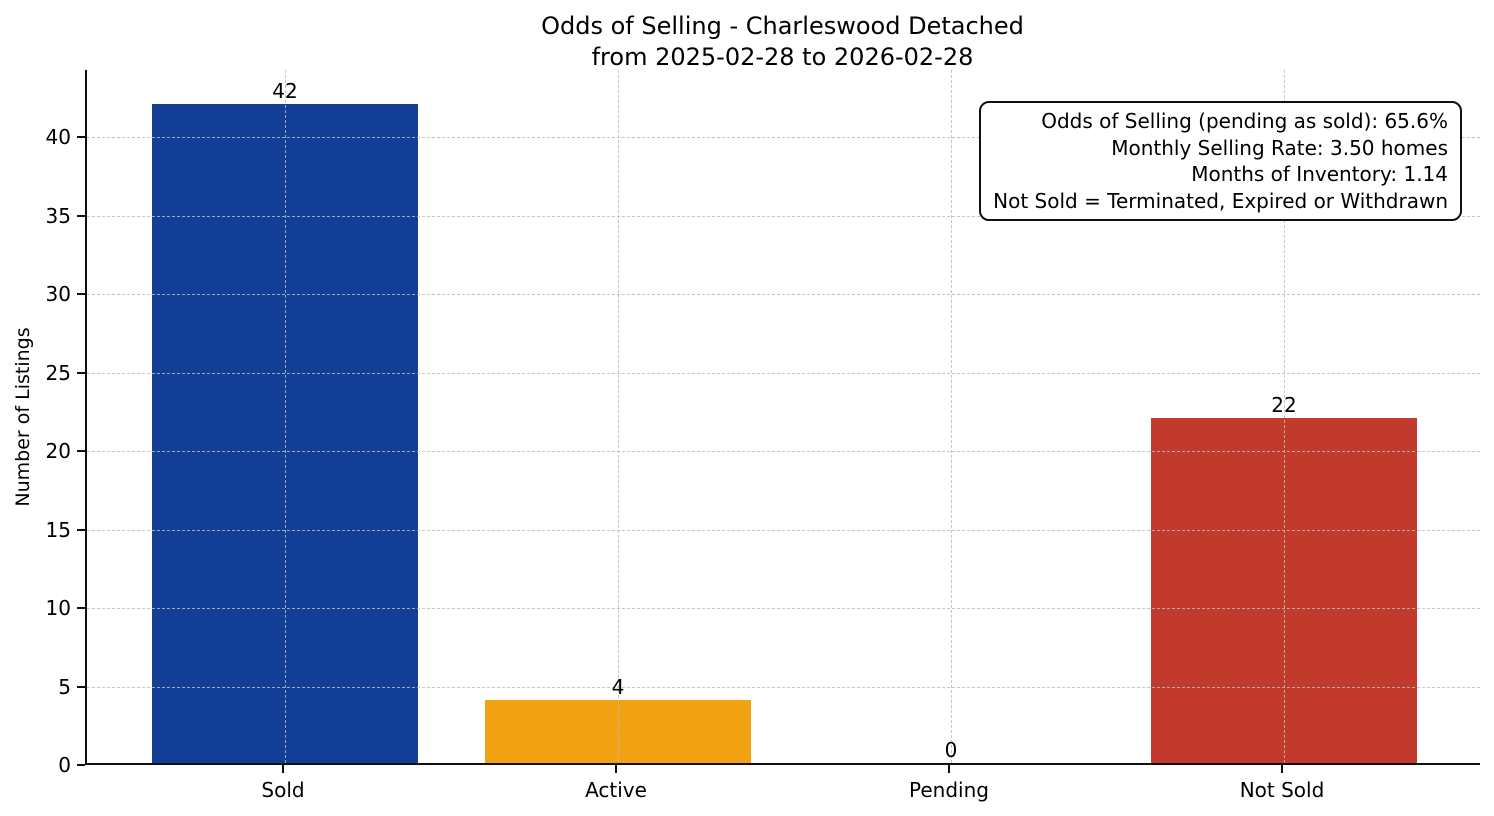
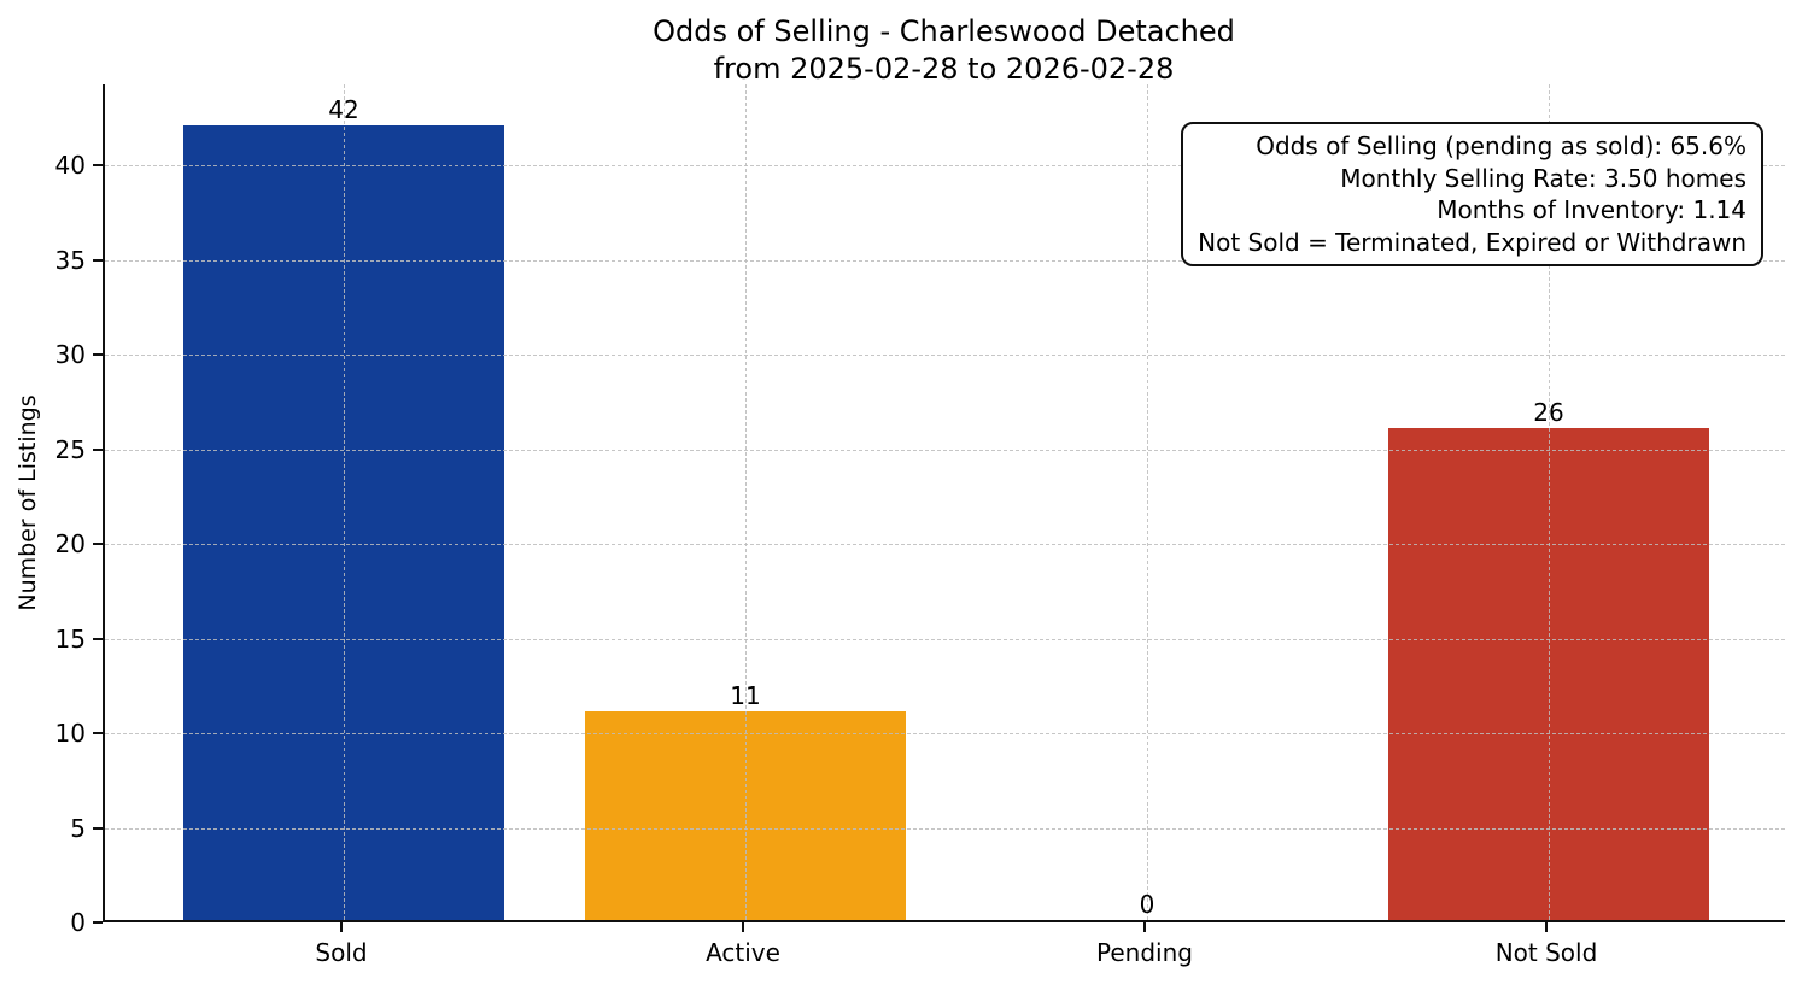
Active: 4 -> 11
Not Sold: 22 -> 26
